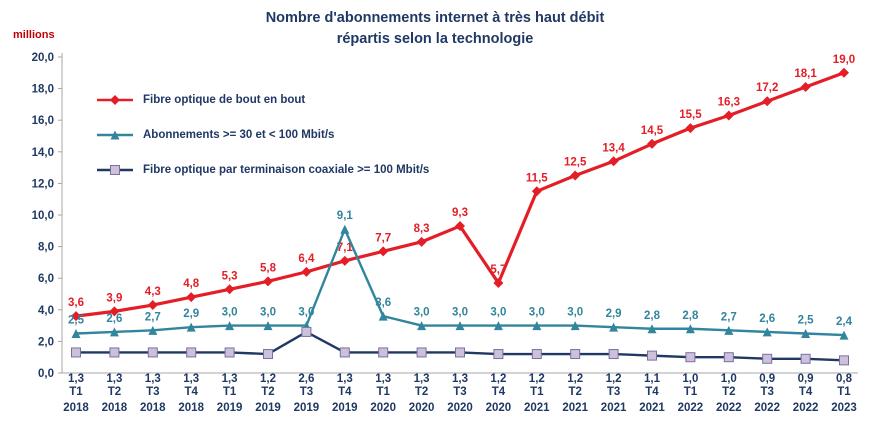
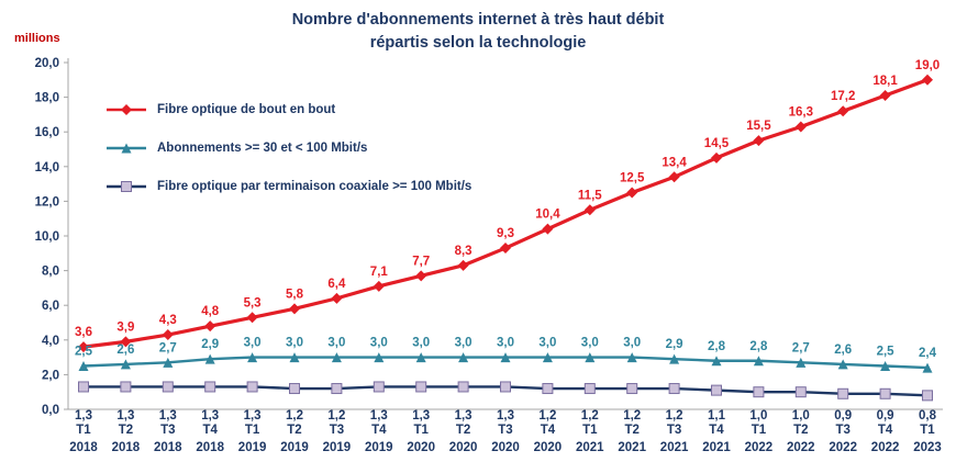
Fibre optique par terminaison coaxiale >= 100 Mbit/s/T3 2019: 2,6 -> 1,2
Abonnements >= 30 et < 100 Mbit/s/T4 2019: 9,1 -> 3,0
Abonnements >= 30 et < 100 Mbit/s/T1 2020: 3,6 -> 3,0
Fibre optique de bout en bout/T4 2020: 5,7 -> 10,4
